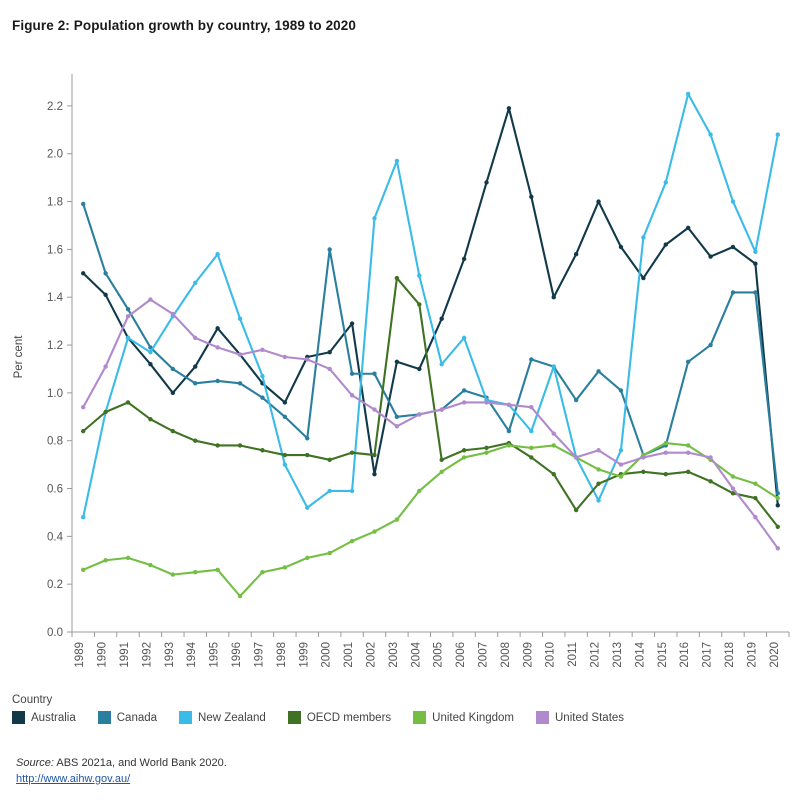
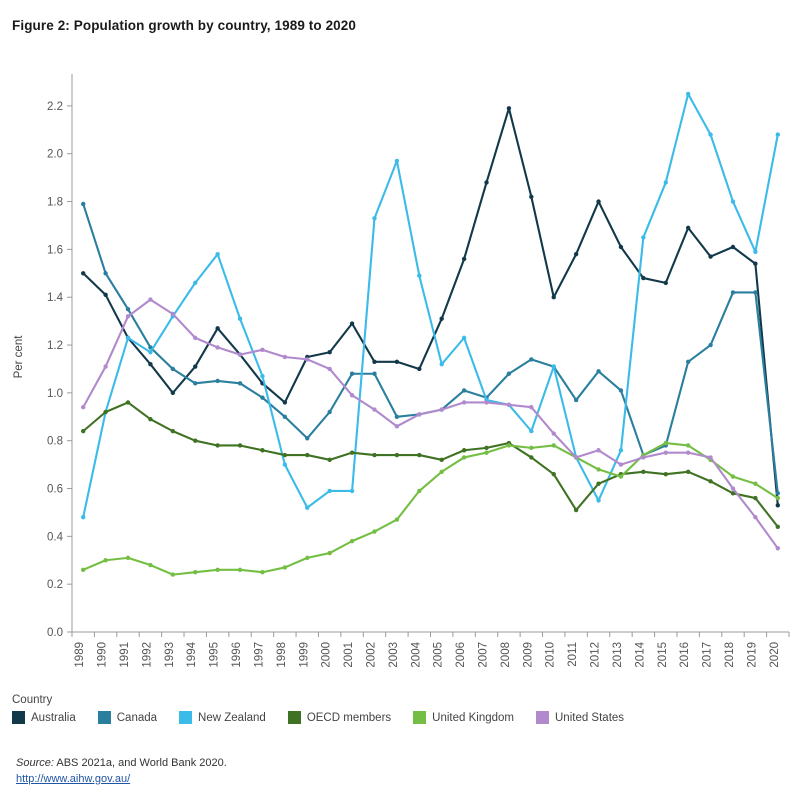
United Kingdom/1996: 0.15 -> 0.26
Canada/2000: 1.60 -> 0.92
Australia/2002: 0.66 -> 1.13
OECD members/2003: 1.48 -> 0.74
OECD members/2004: 1.37 -> 0.74
Canada/2008: 0.84 -> 1.08
Australia/2015: 1.62 -> 1.46
